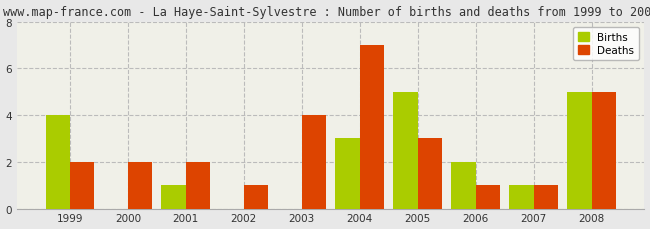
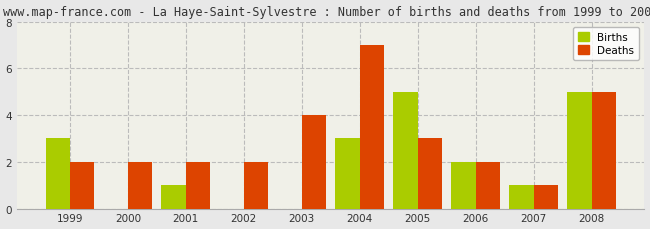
Births/1999: 4 -> 3
Deaths/2002: 1 -> 2
Deaths/2006: 1 -> 2
